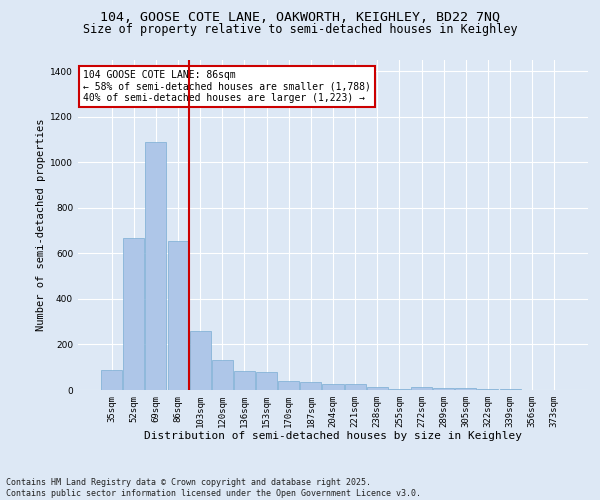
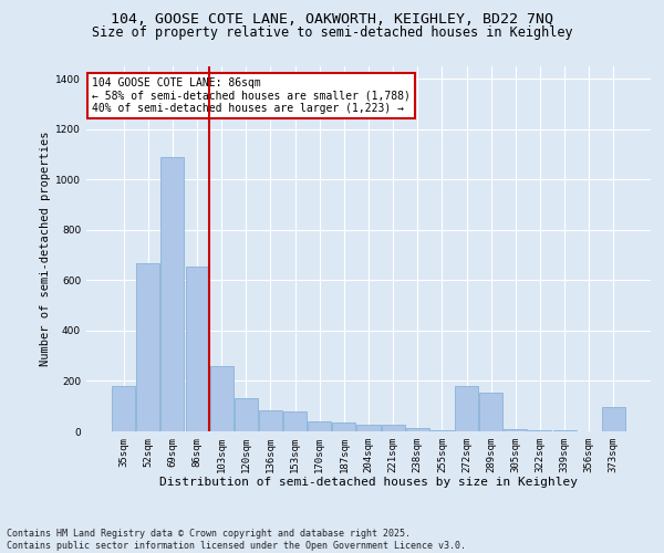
35sqm: 90 -> 180
272sqm: 15 -> 180
289sqm: 10 -> 155
373sqm: 1 -> 95
